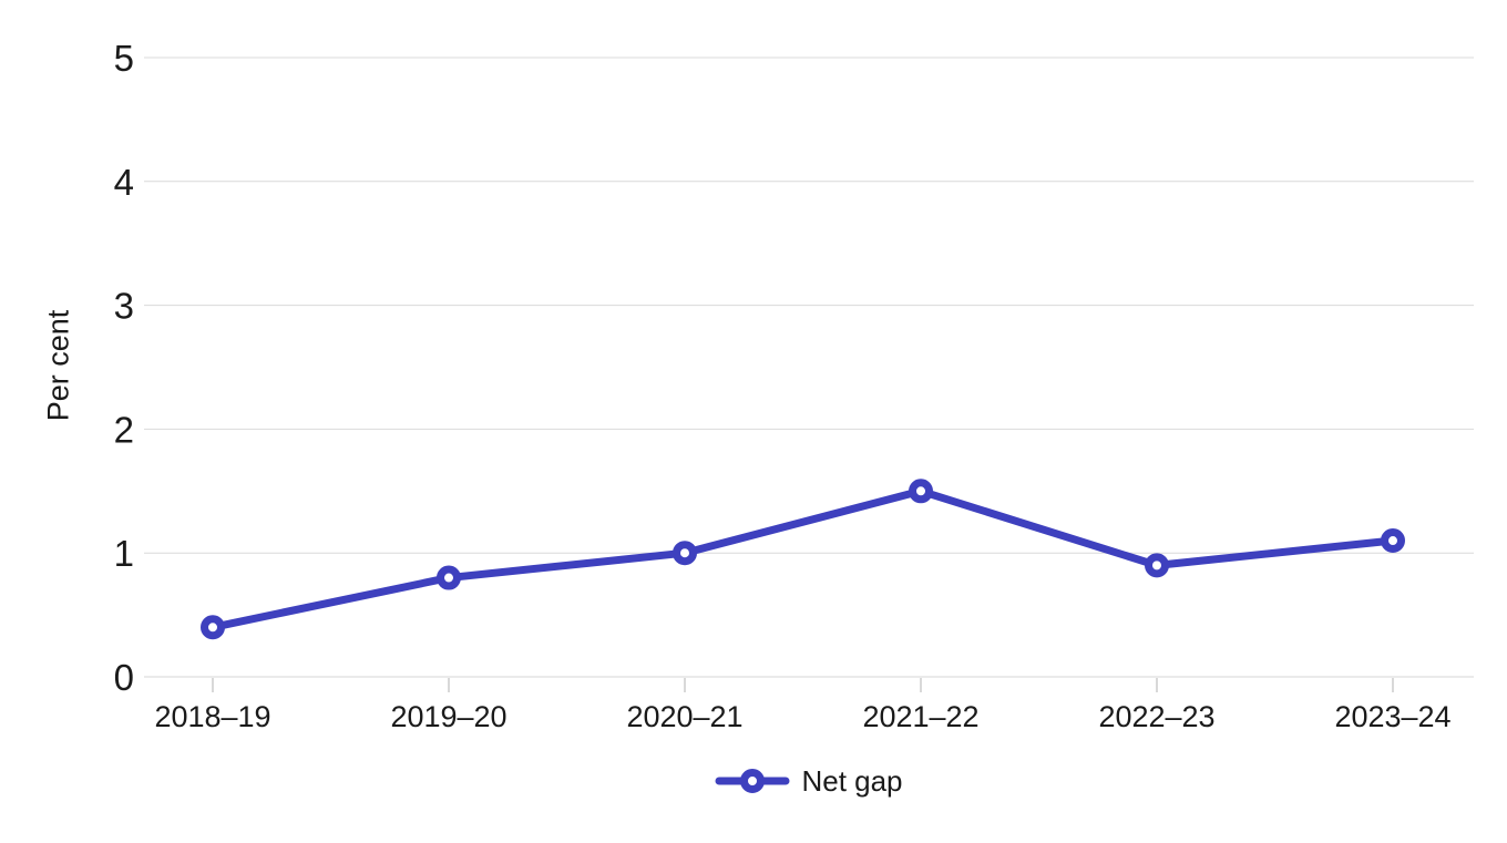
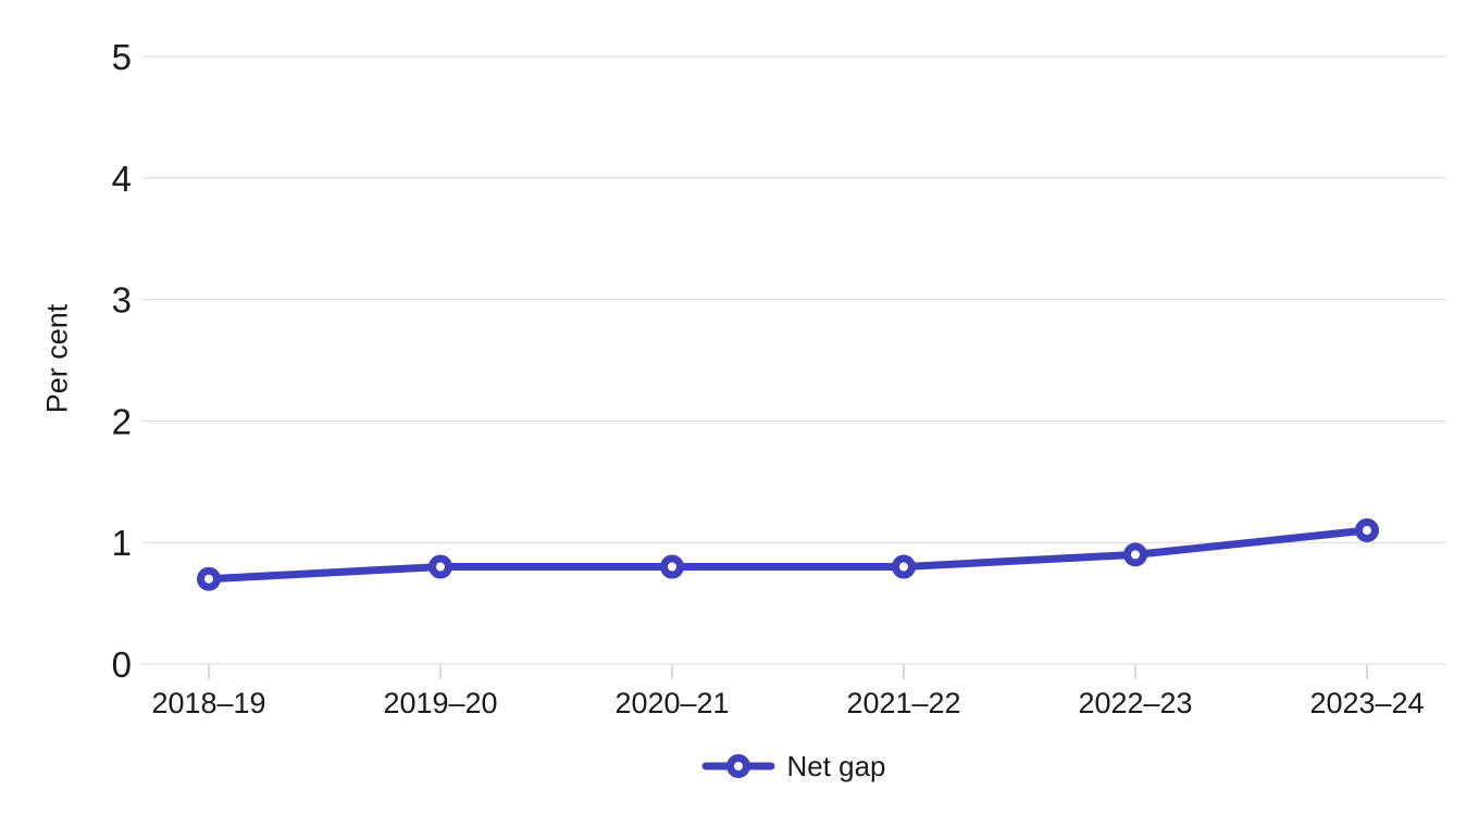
2018–19: 0.4 -> 0.7
2020–21: 1.0 -> 0.8
2021–22: 1.5 -> 0.8
